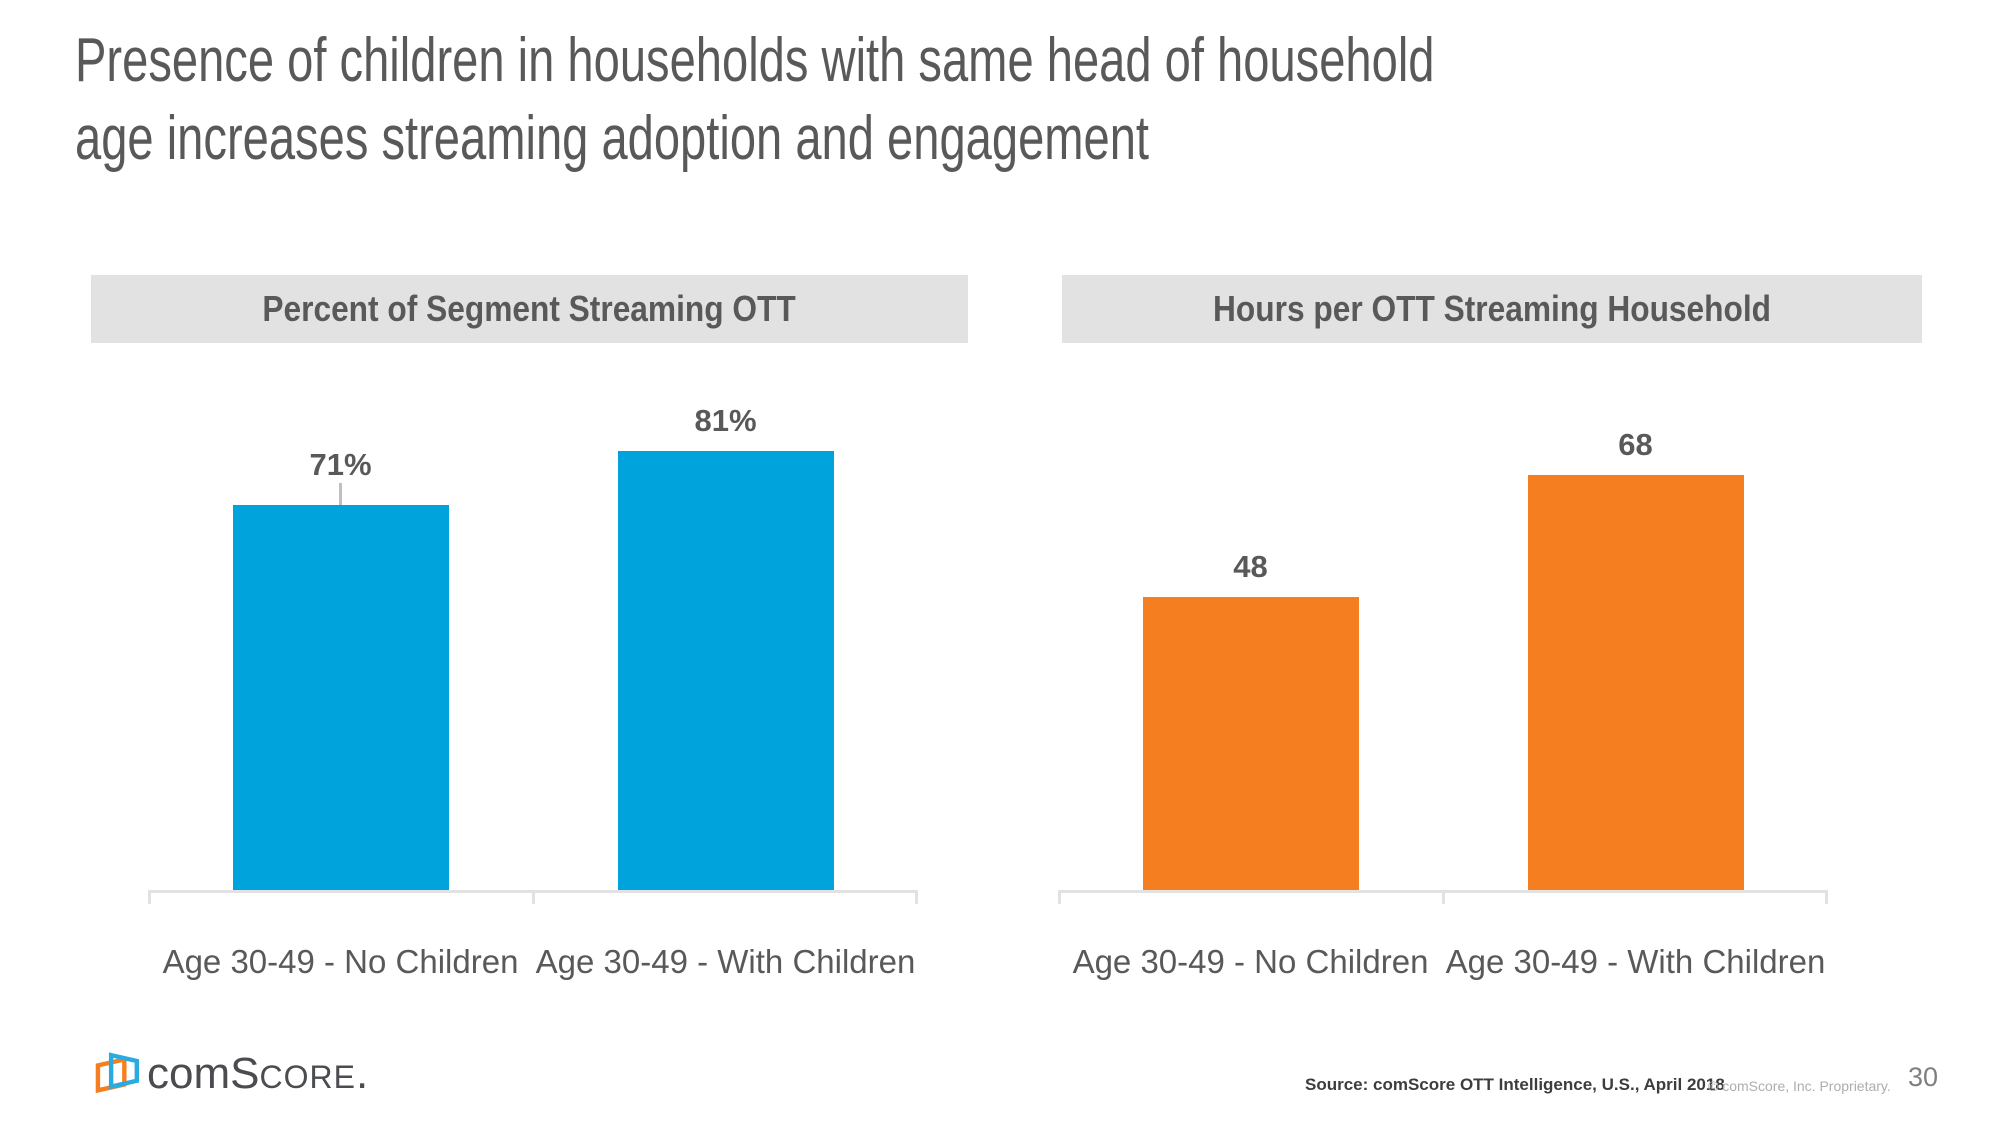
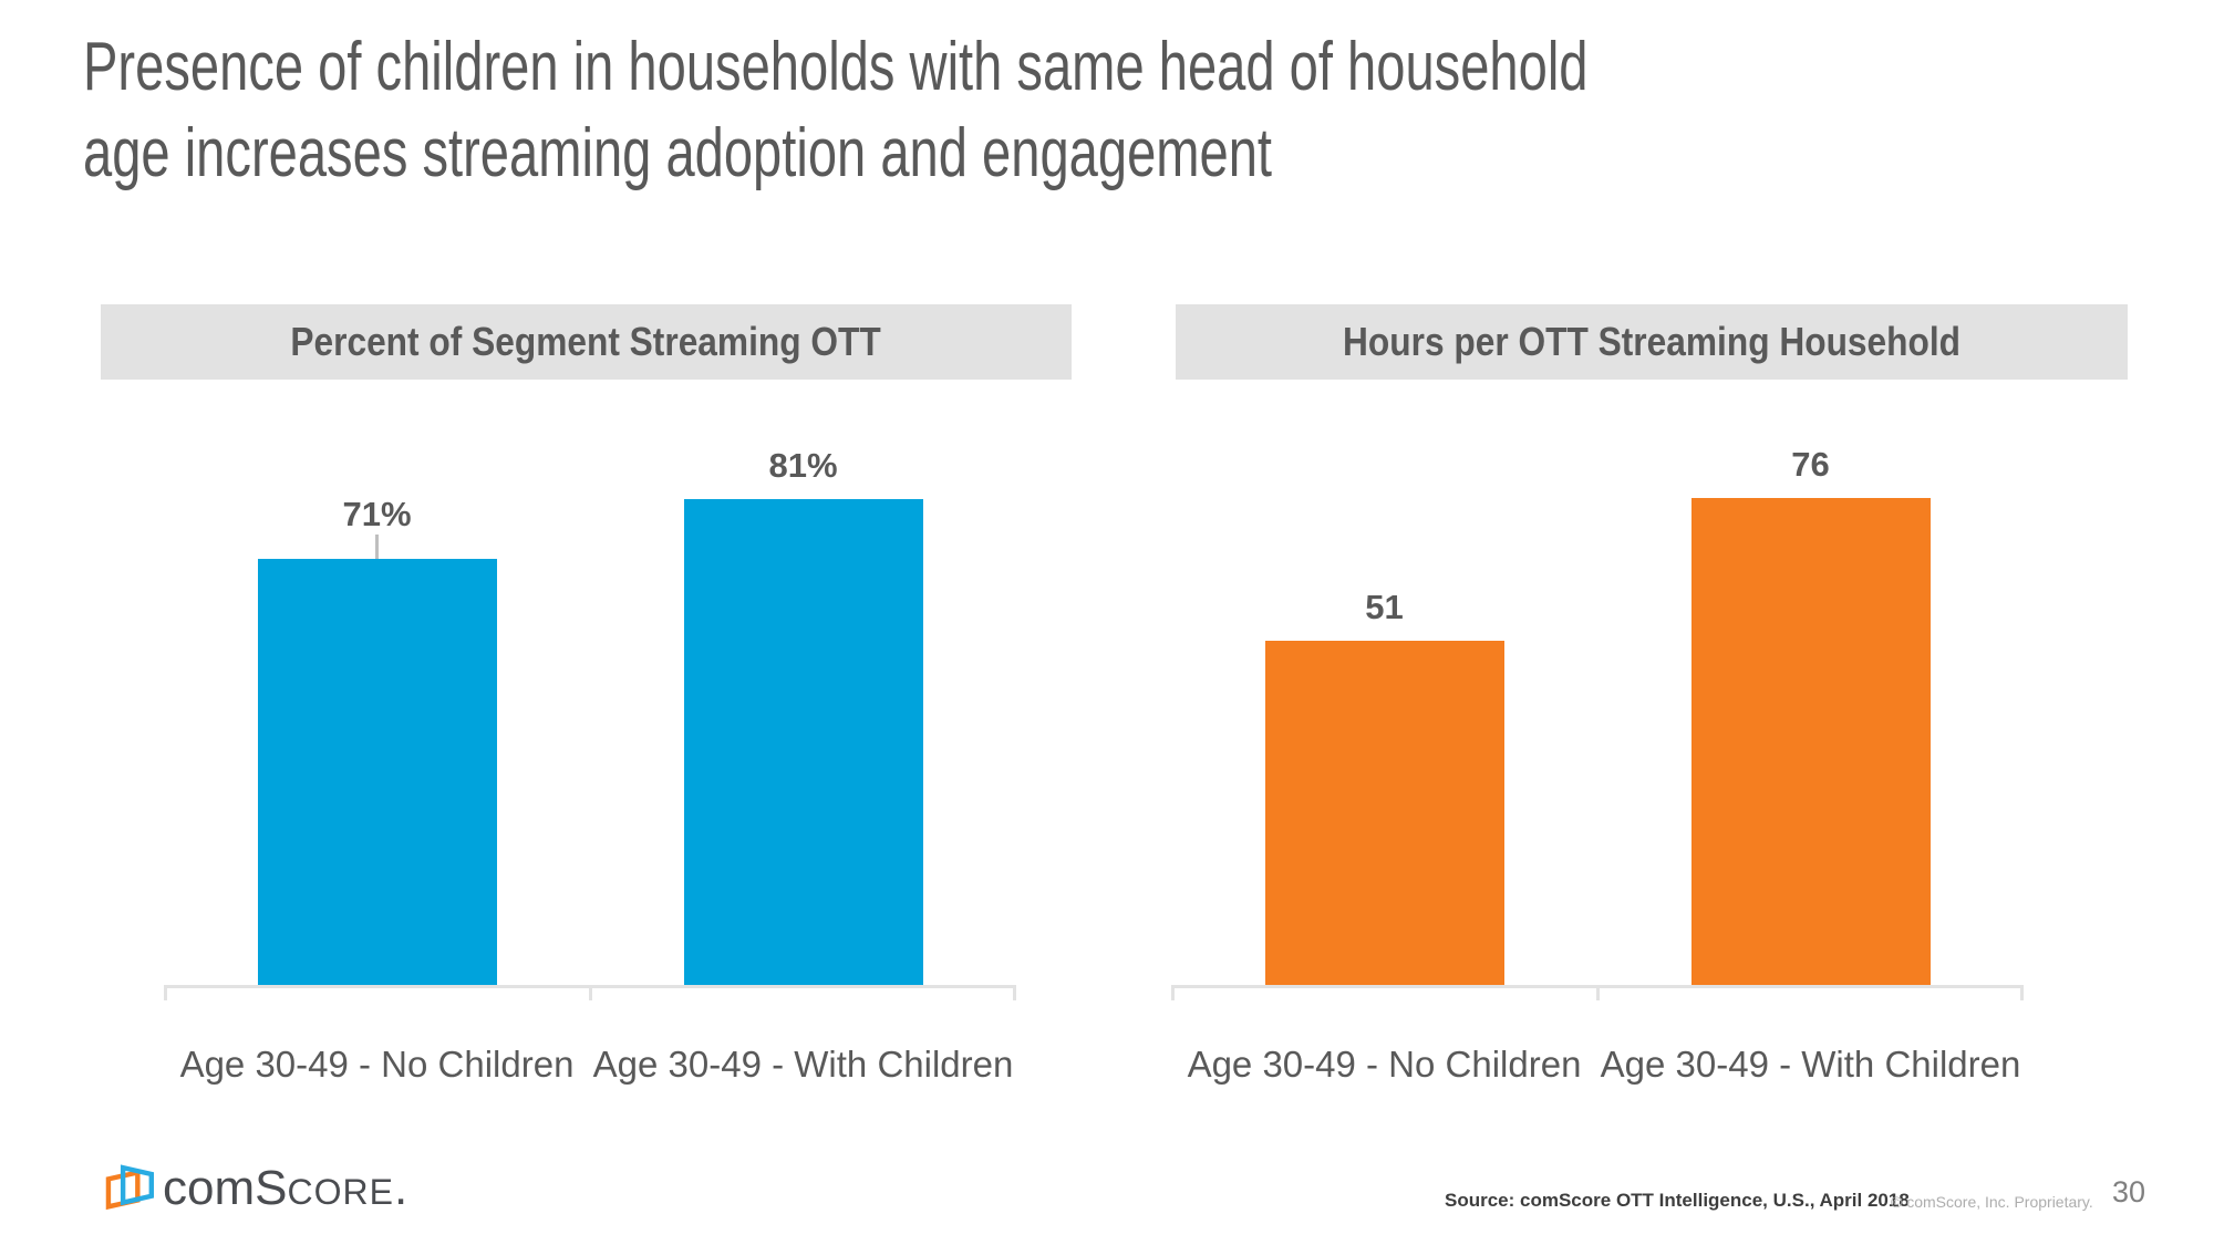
Hours per OTT Streaming Household/Age 30-49 - No Children: 48 -> 51
Hours per OTT Streaming Household/Age 30-49 - With Children: 68 -> 76
